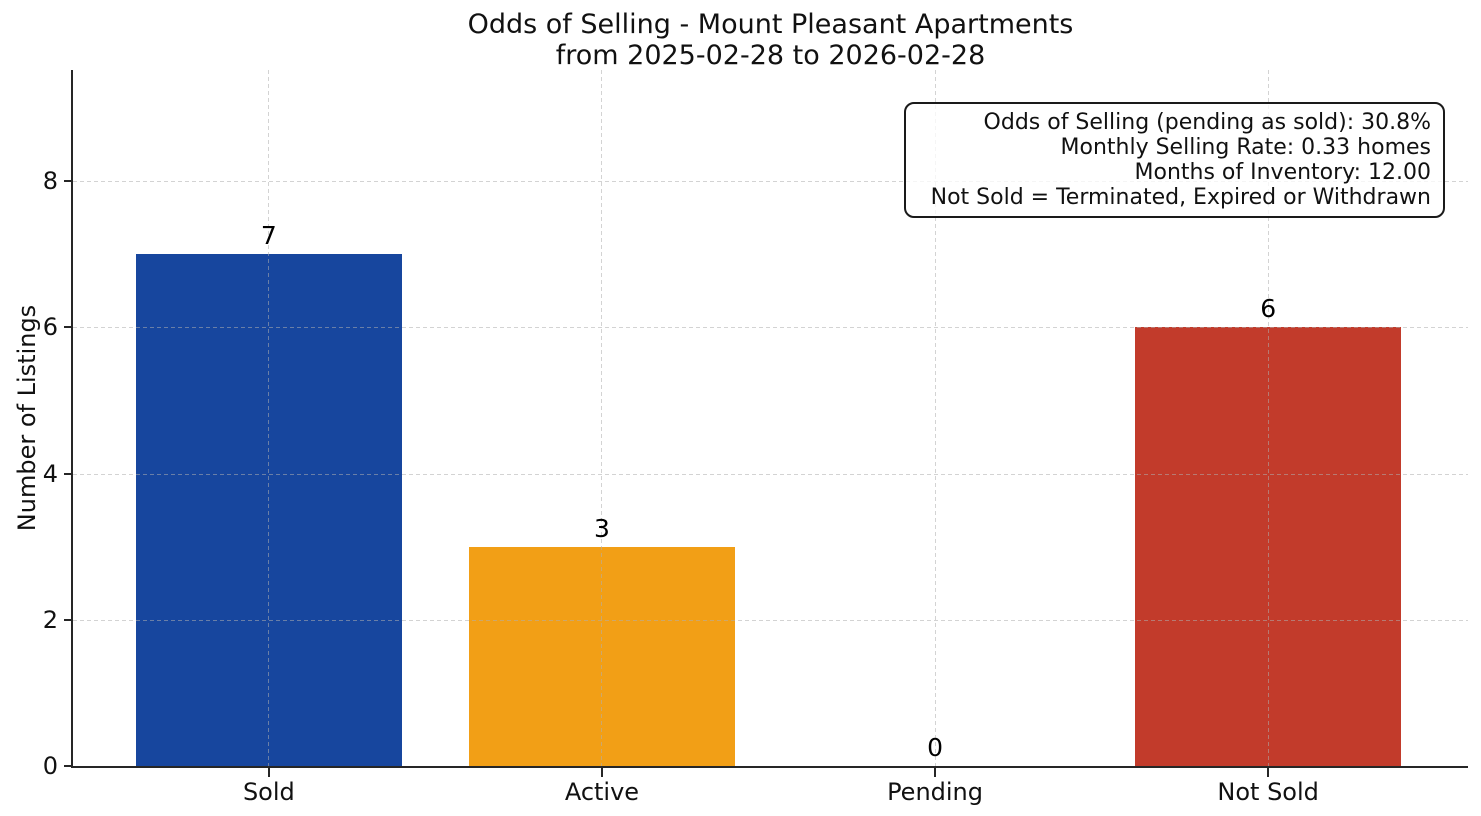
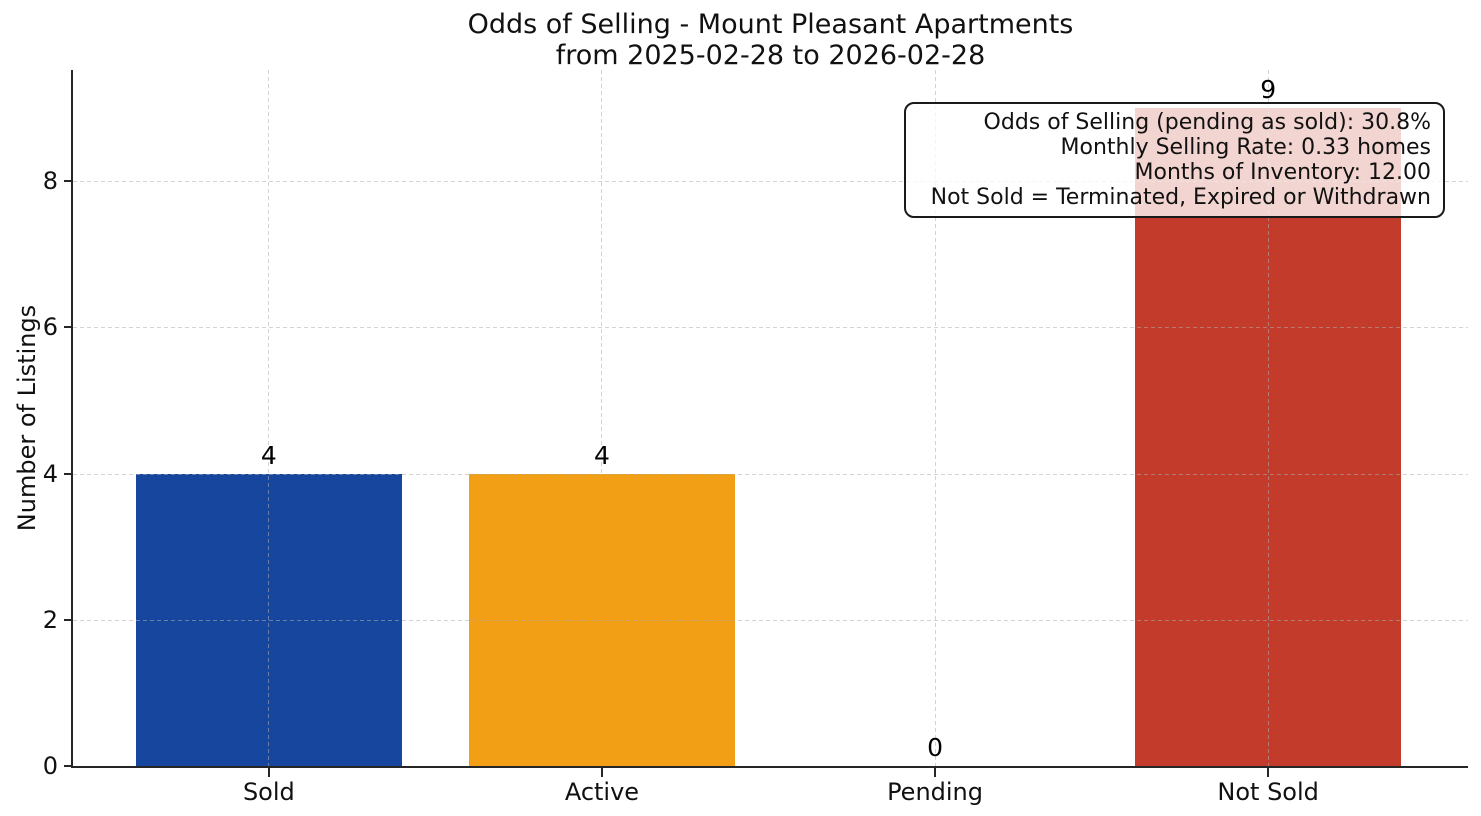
Sold: 7 -> 4
Active: 3 -> 4
Not Sold: 6 -> 9
